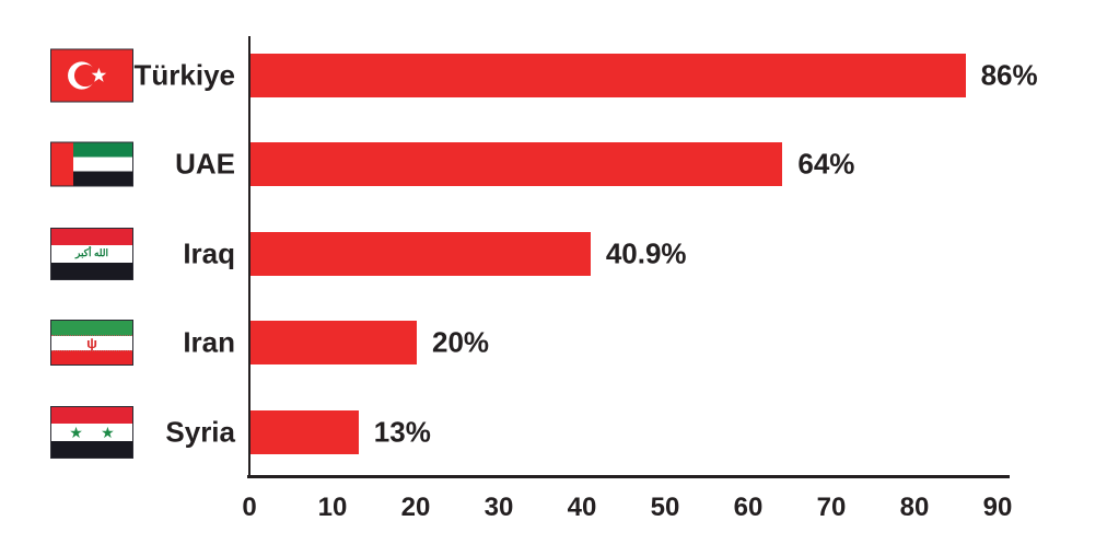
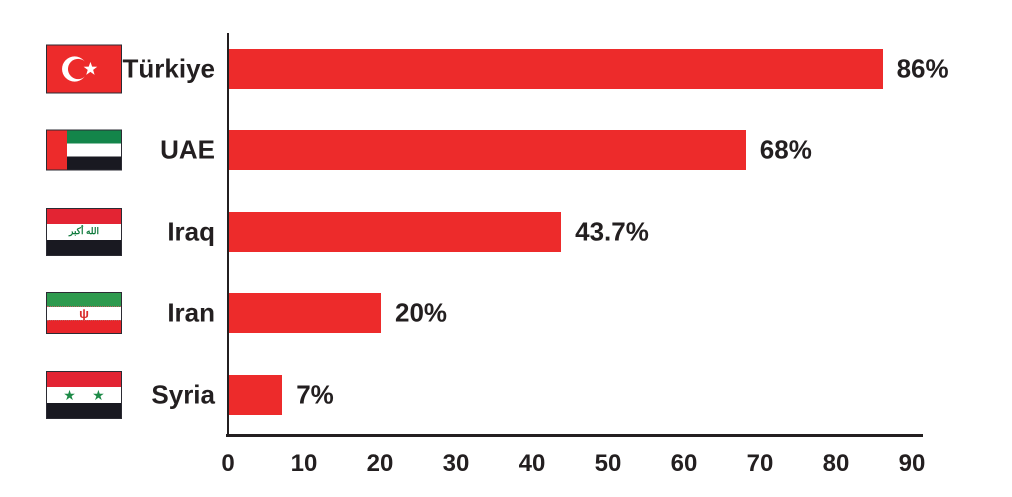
UAE: 64% -> 68%
Iraq: 40.9% -> 43.7%
Syria: 13% -> 7%
